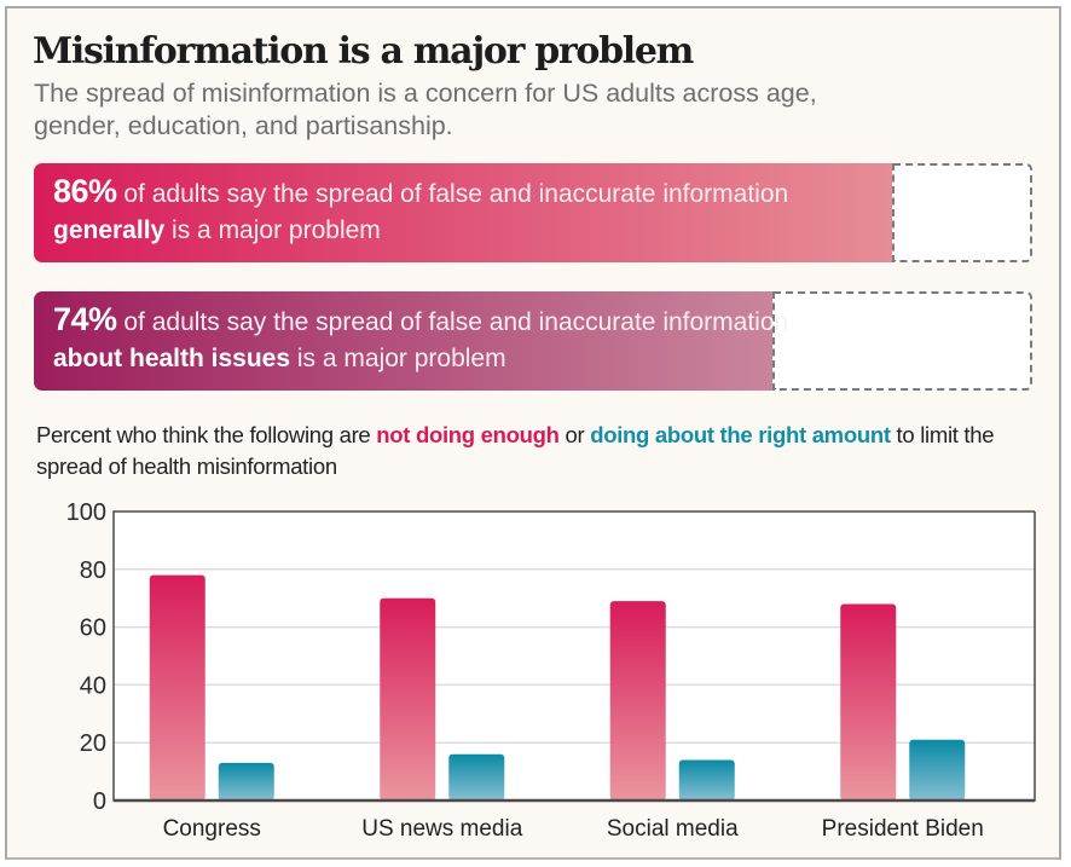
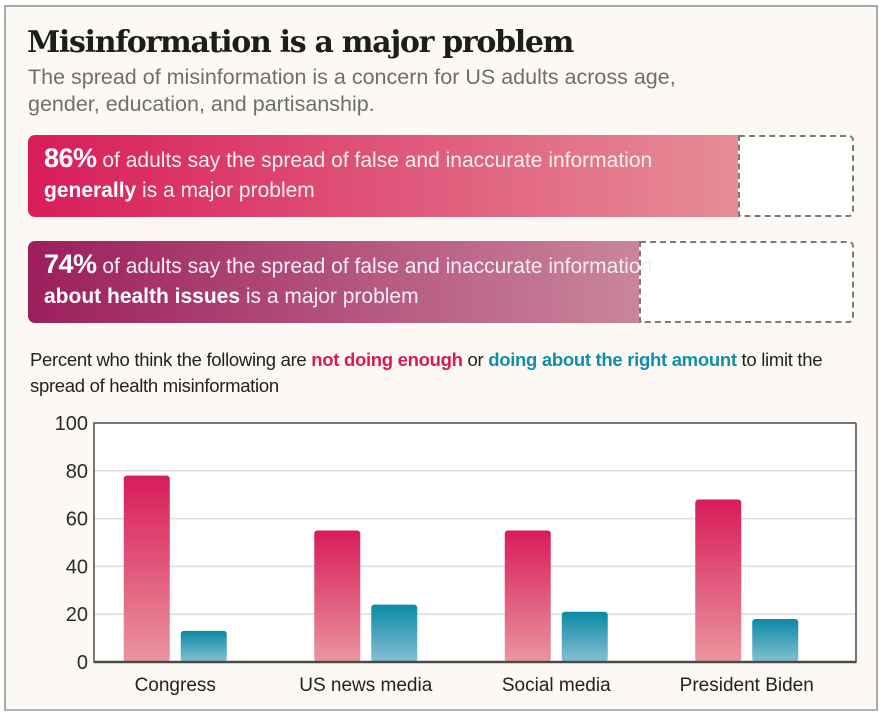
not doing enough/US news media: 70 -> 55
doing about the right amount/US news media: 16 -> 24
not doing enough/Social media: 69 -> 55
doing about the right amount/Social media: 14 -> 21
doing about the right amount/President Biden: 21 -> 18
